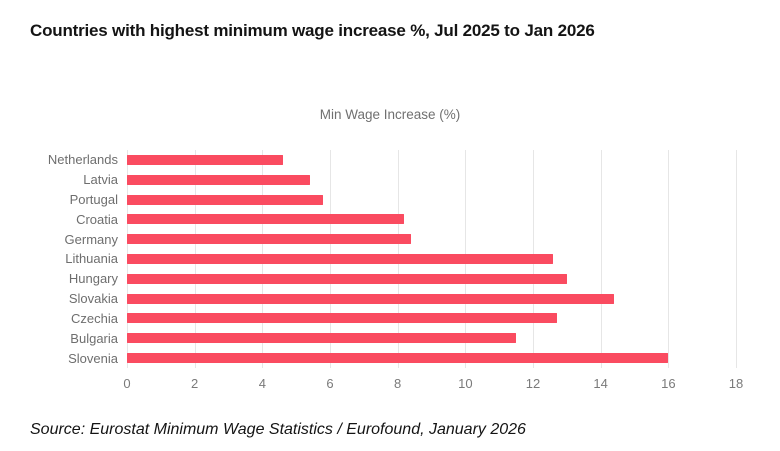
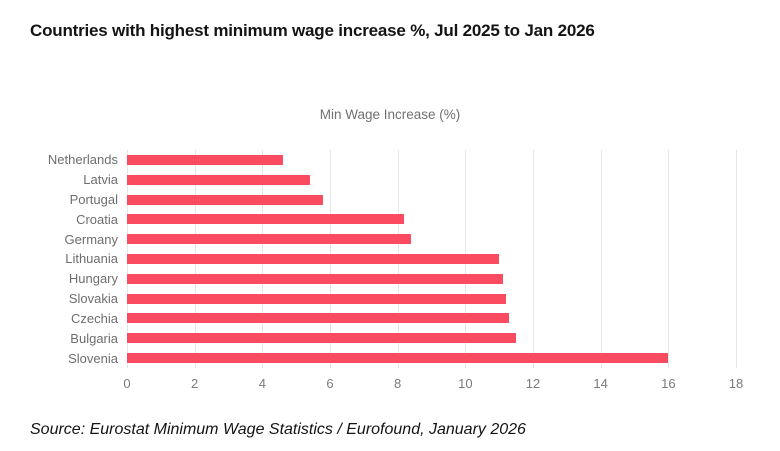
Lithuania: 12.6 -> 11.0
Hungary: 13.0 -> 11.1
Slovakia: 14.4 -> 11.2
Czechia: 12.7 -> 11.3
